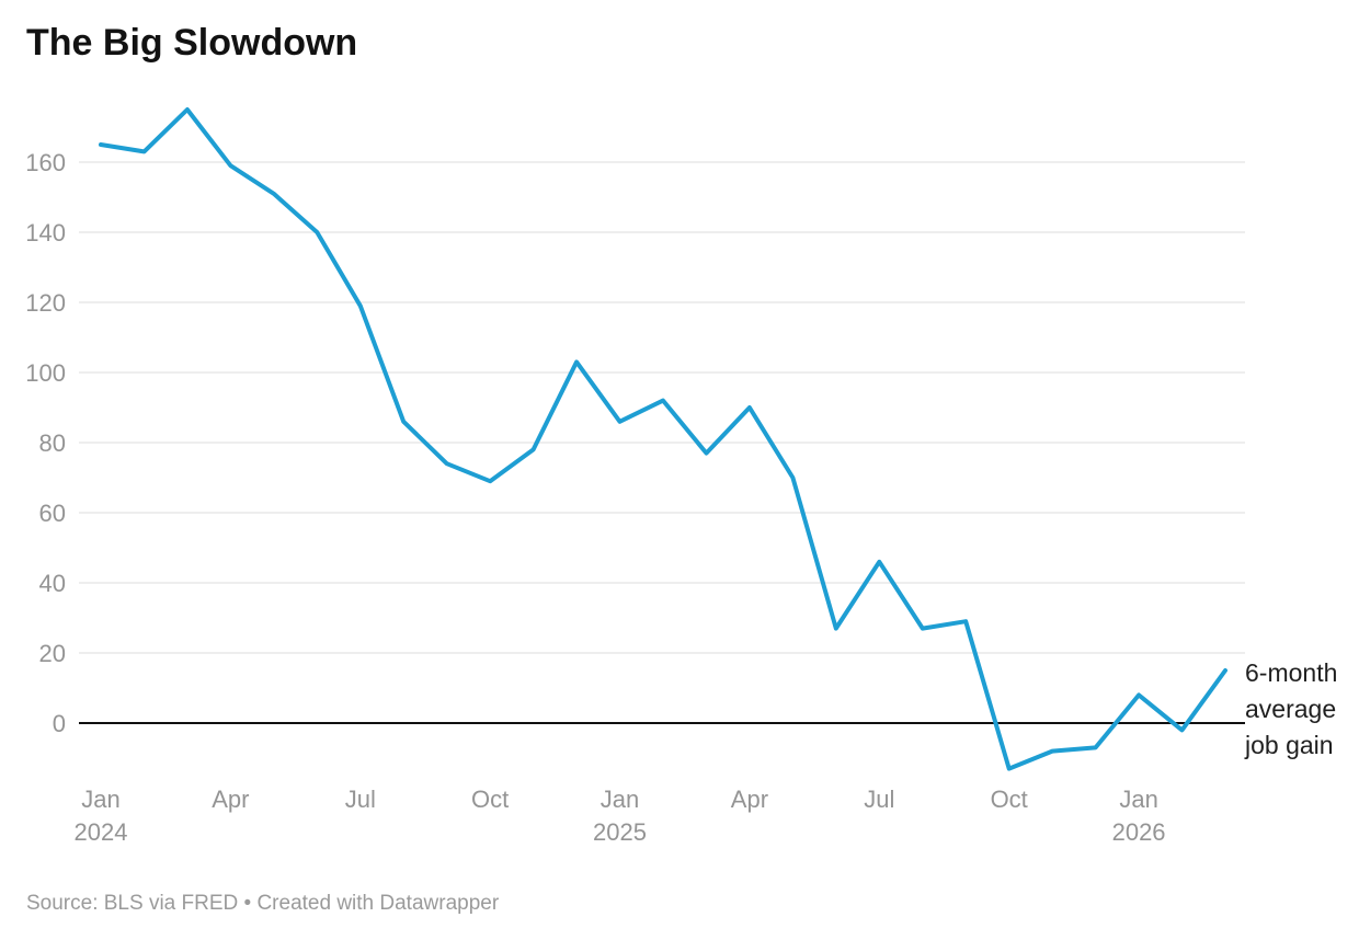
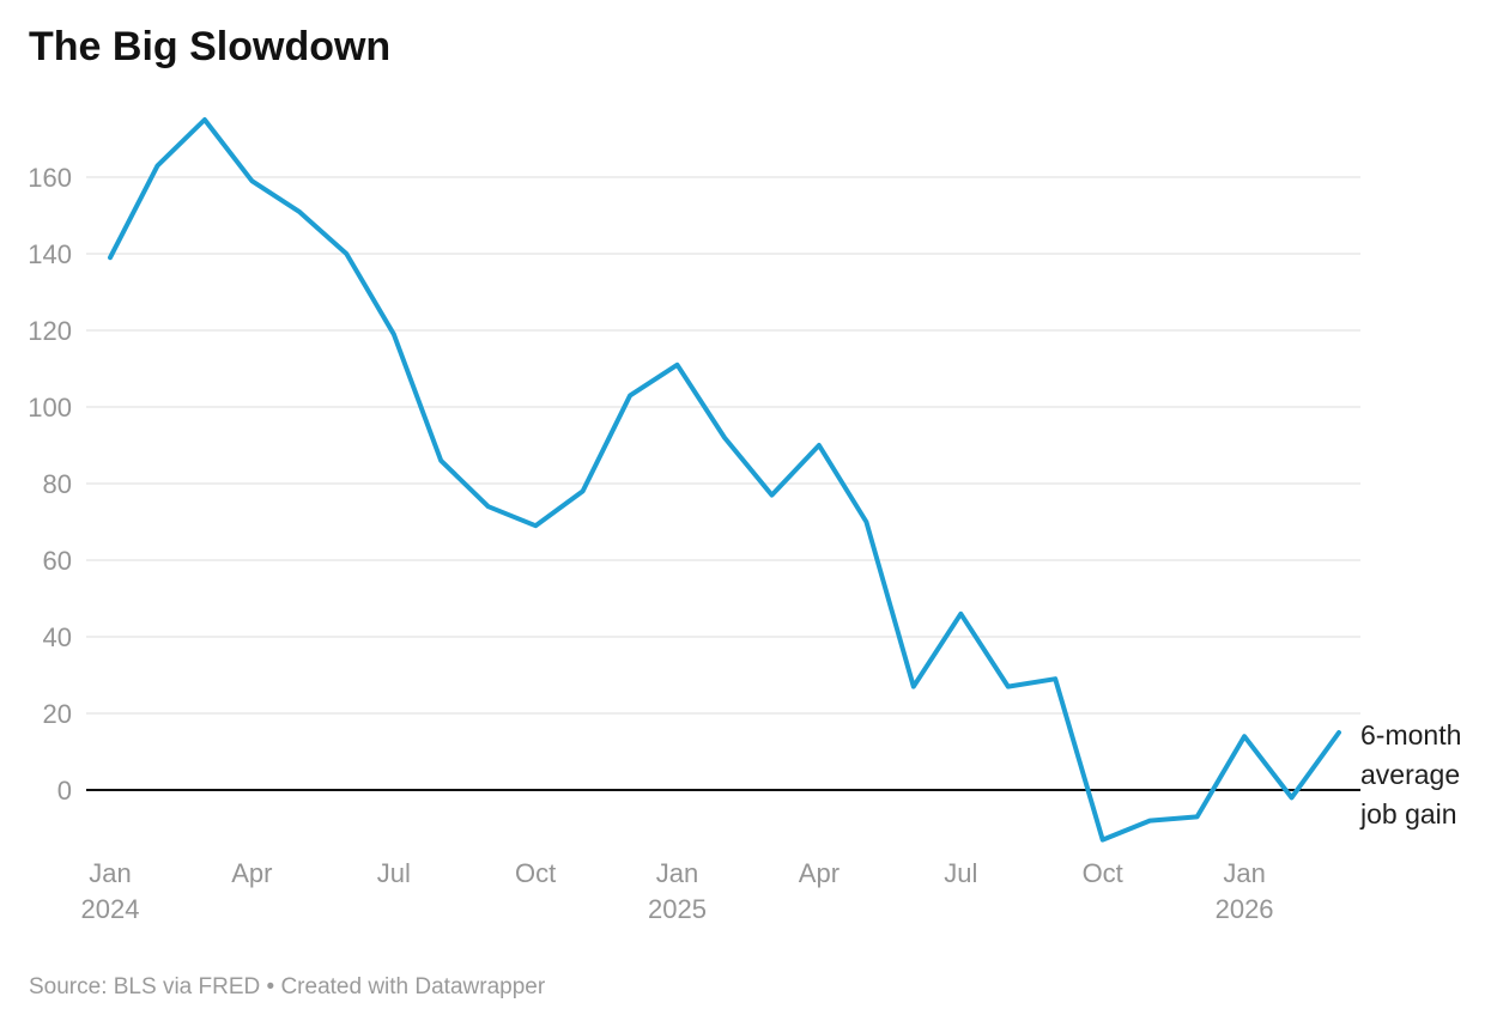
Jan 2024: 165 -> 139
Jan 2025: 86 -> 111
Jan 2026: 8 -> 14
